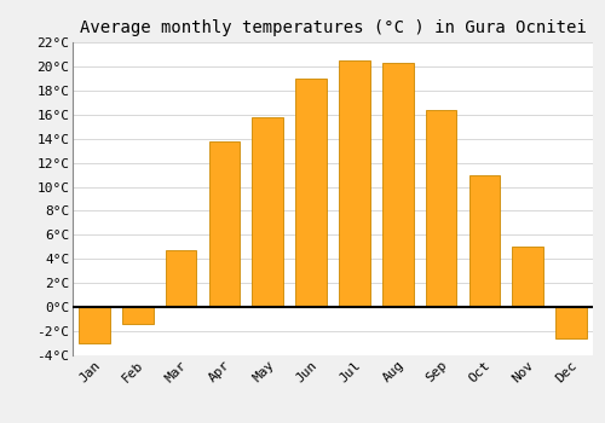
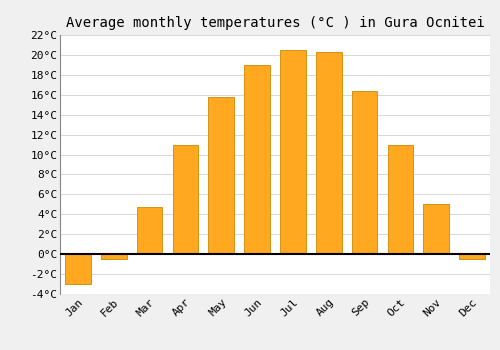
Feb: -1.4°C -> -0.5°C
Apr: 13.8°C -> 11.0°C
Dec: -2.6°C -> -0.5°C
